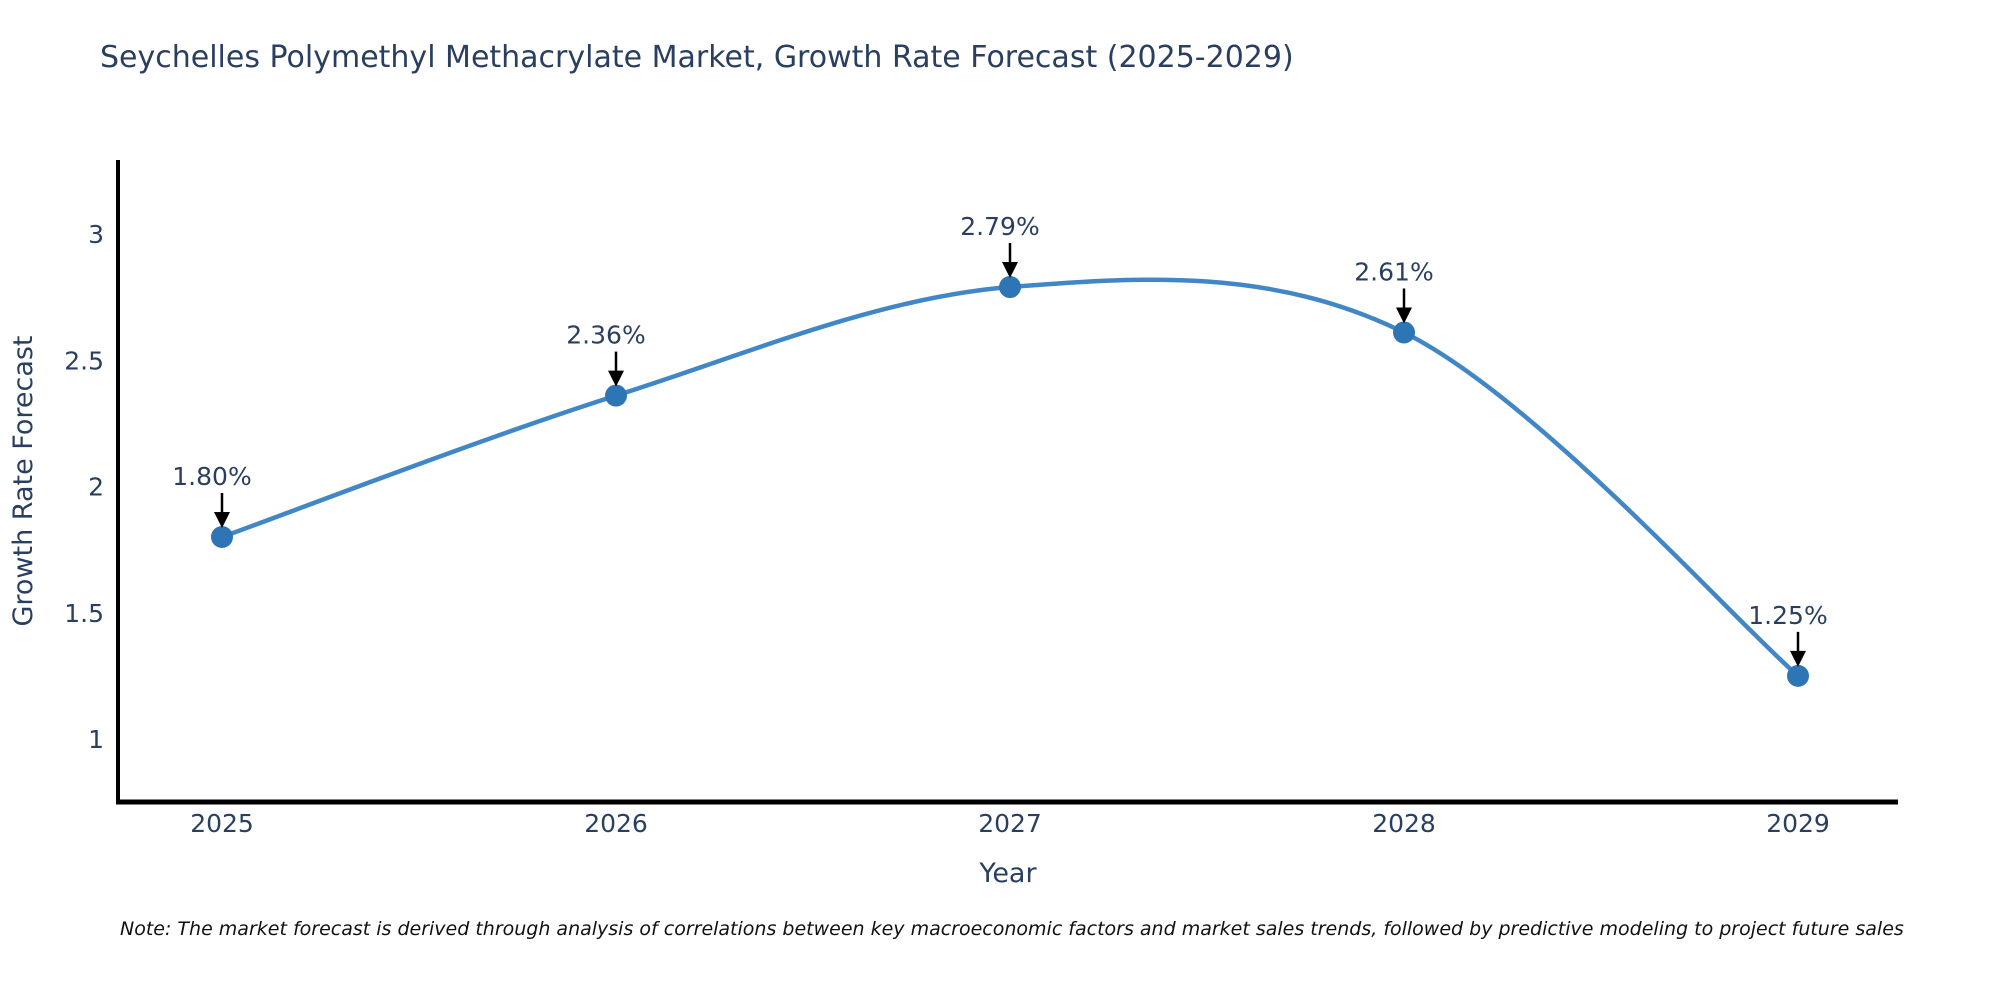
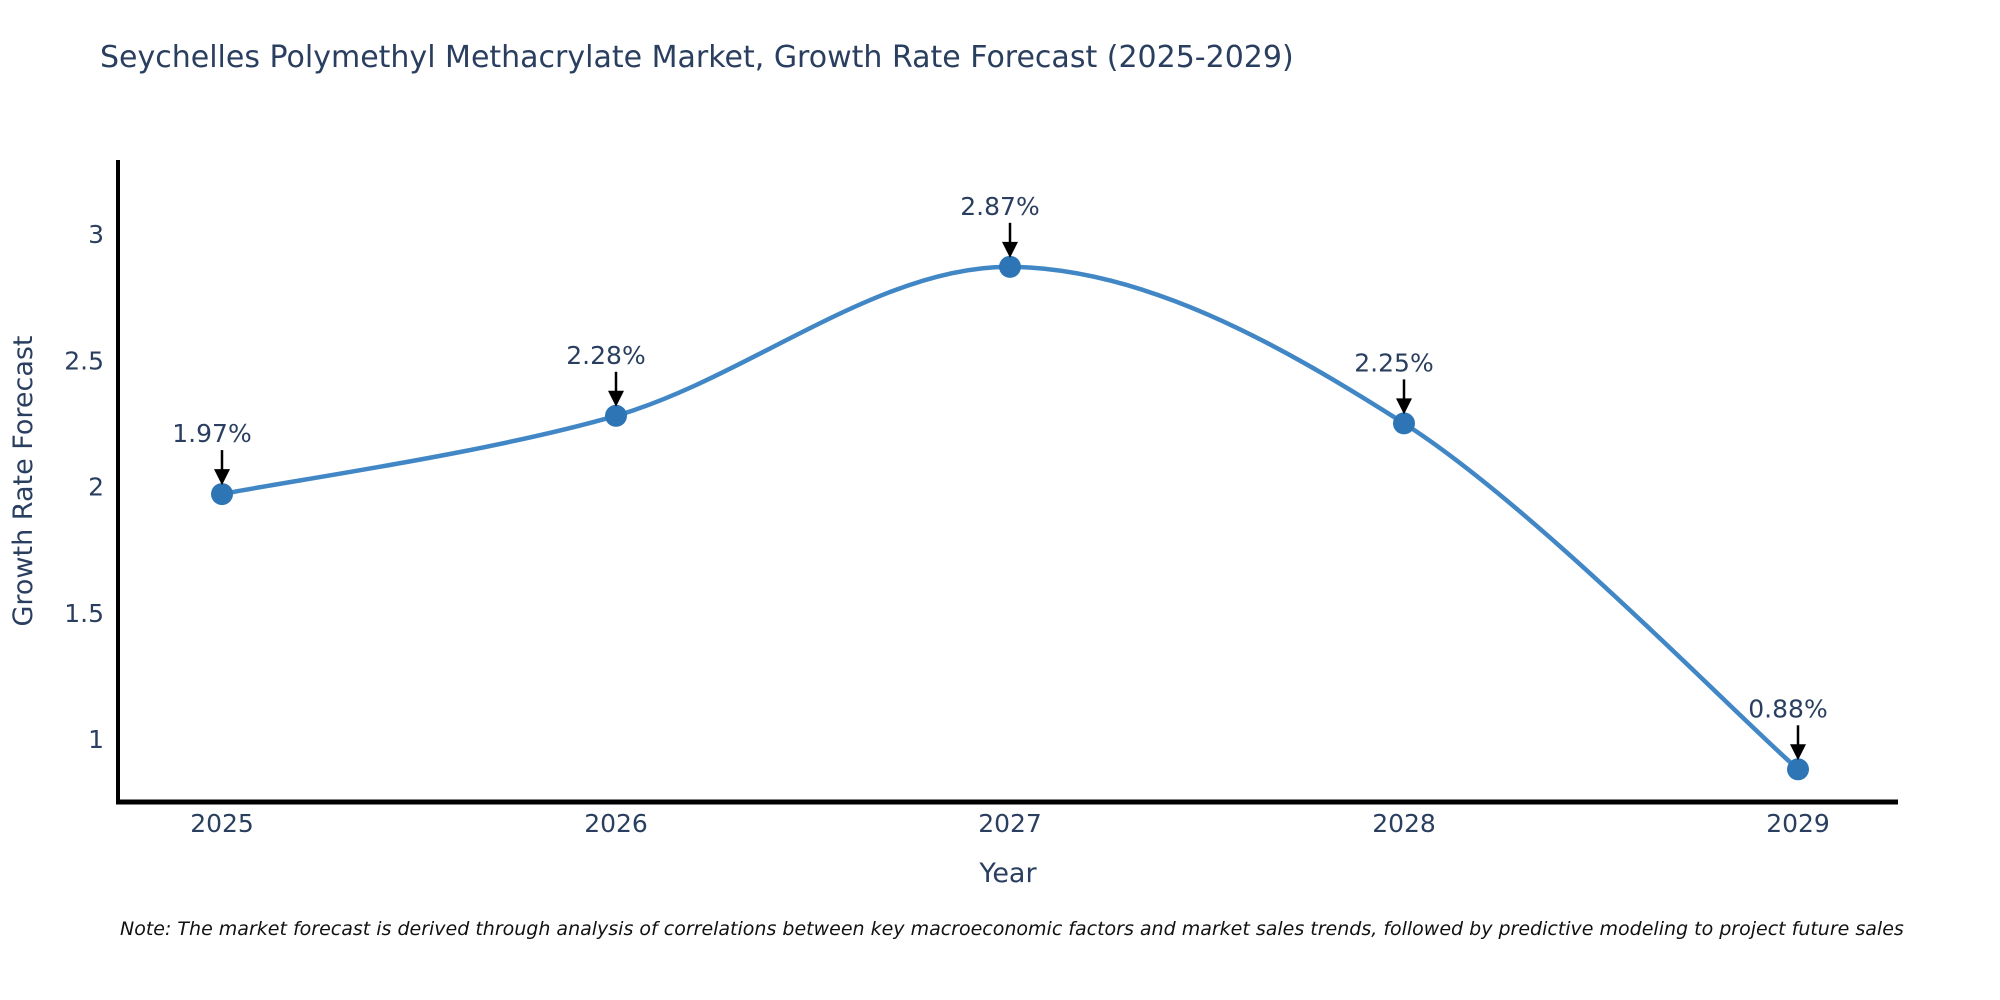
2025: 1.80% -> 1.97%
2026: 2.36% -> 2.28%
2027: 2.79% -> 2.87%
2028: 2.61% -> 2.25%
2029: 1.25% -> 0.88%
